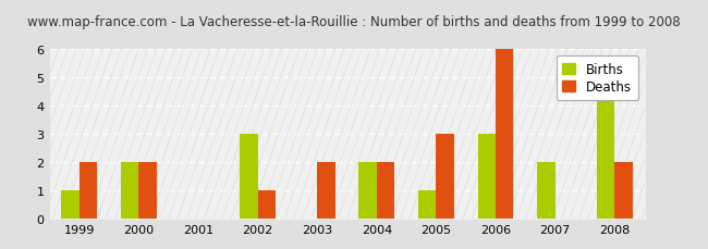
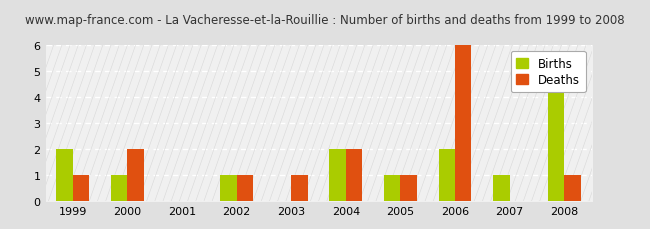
Births/1999: 1 -> 2
Deaths/1999: 2 -> 1
Births/2000: 2 -> 1
Births/2002: 3 -> 1
Deaths/2003: 2 -> 1
Deaths/2005: 3 -> 1
Births/2006: 3 -> 2
Births/2007: 2 -> 1
Deaths/2008: 2 -> 1
